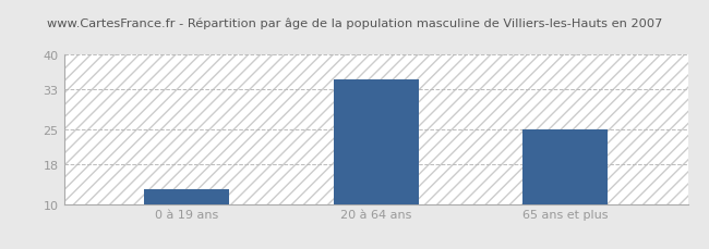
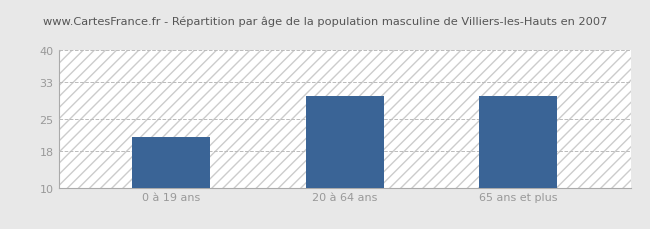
0 à 19 ans: 13 -> 21
20 à 64 ans: 35 -> 30
65 ans et plus: 25 -> 30
